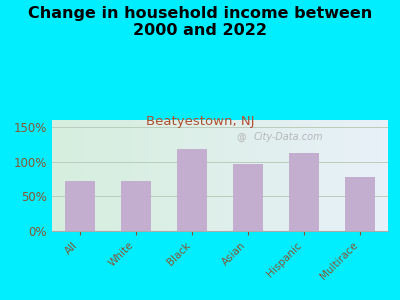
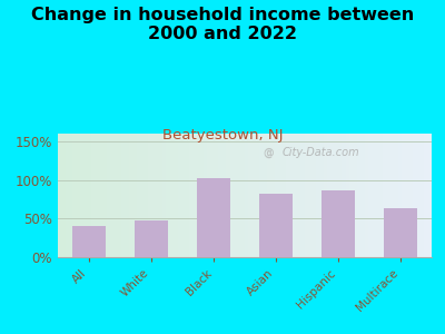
All: 72% -> 40%
White: 72% -> 48%
Black: 118% -> 102%
Asian: 97% -> 82%
Hispanic: 112% -> 86%
Multirace: 78% -> 64%
